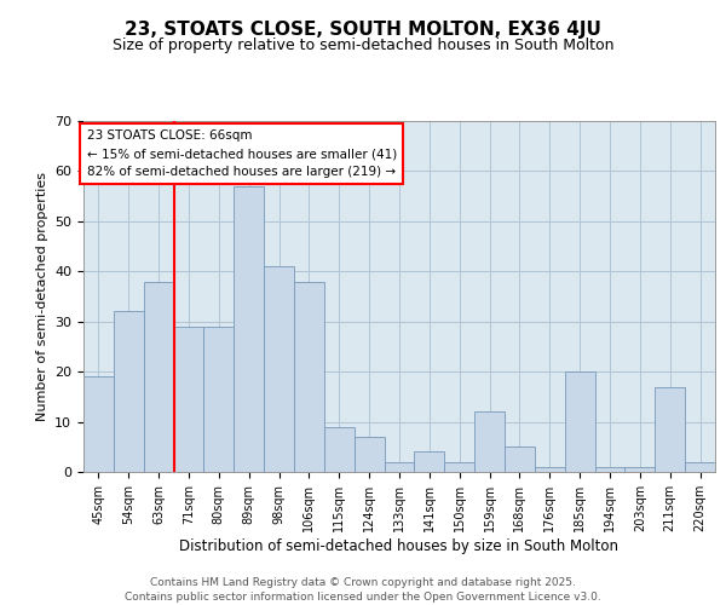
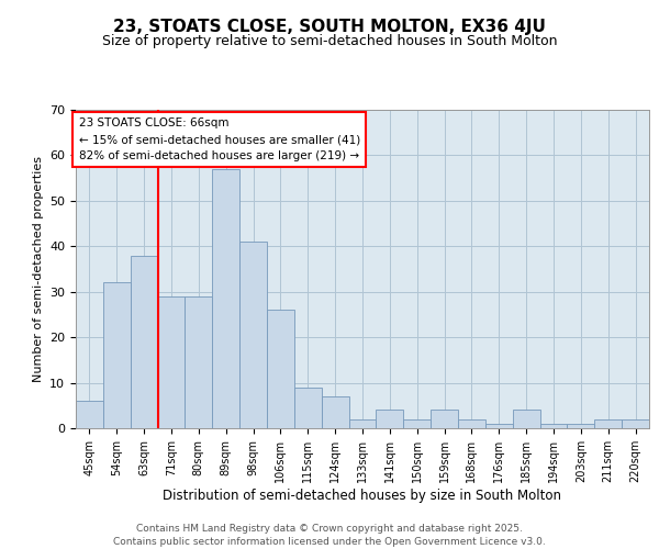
45sqm: 19 -> 6
106sqm: 38 -> 26
159sqm: 12 -> 4
168sqm: 5 -> 2
185sqm: 20 -> 4
211sqm: 17 -> 2
